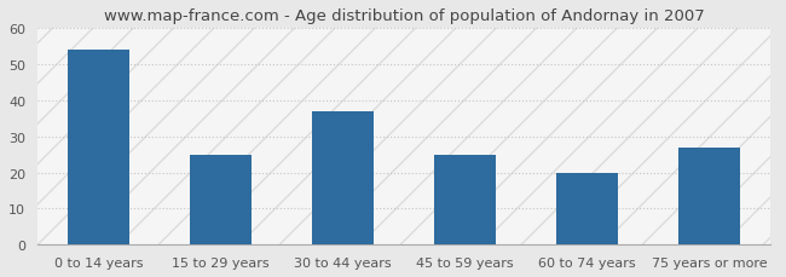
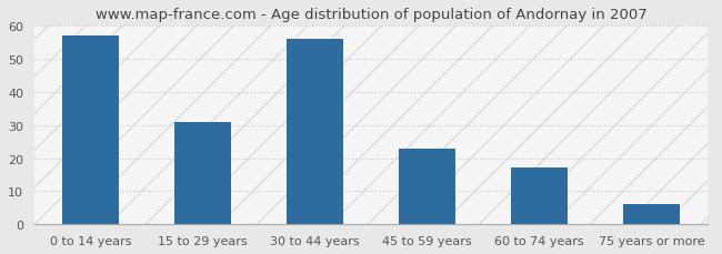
0 to 14 years: 54 -> 57
15 to 29 years: 25 -> 31
30 to 44 years: 37 -> 56
45 to 59 years: 25 -> 23
60 to 74 years: 20 -> 17
75 years or more: 27 -> 6
